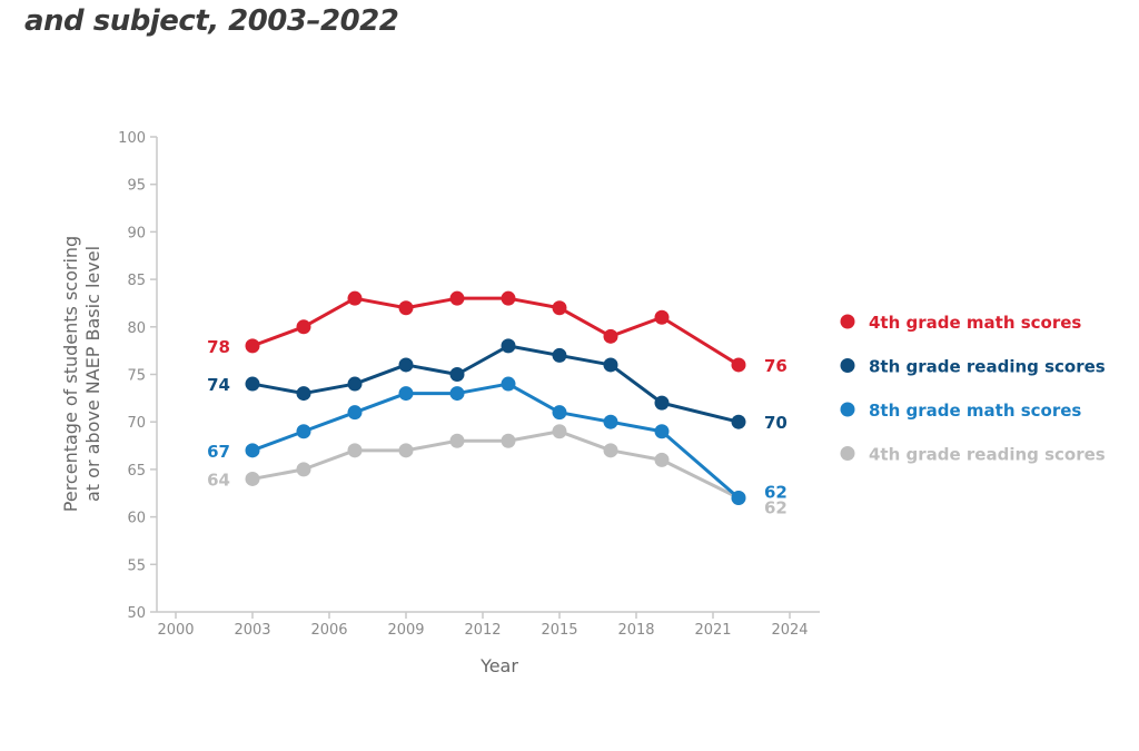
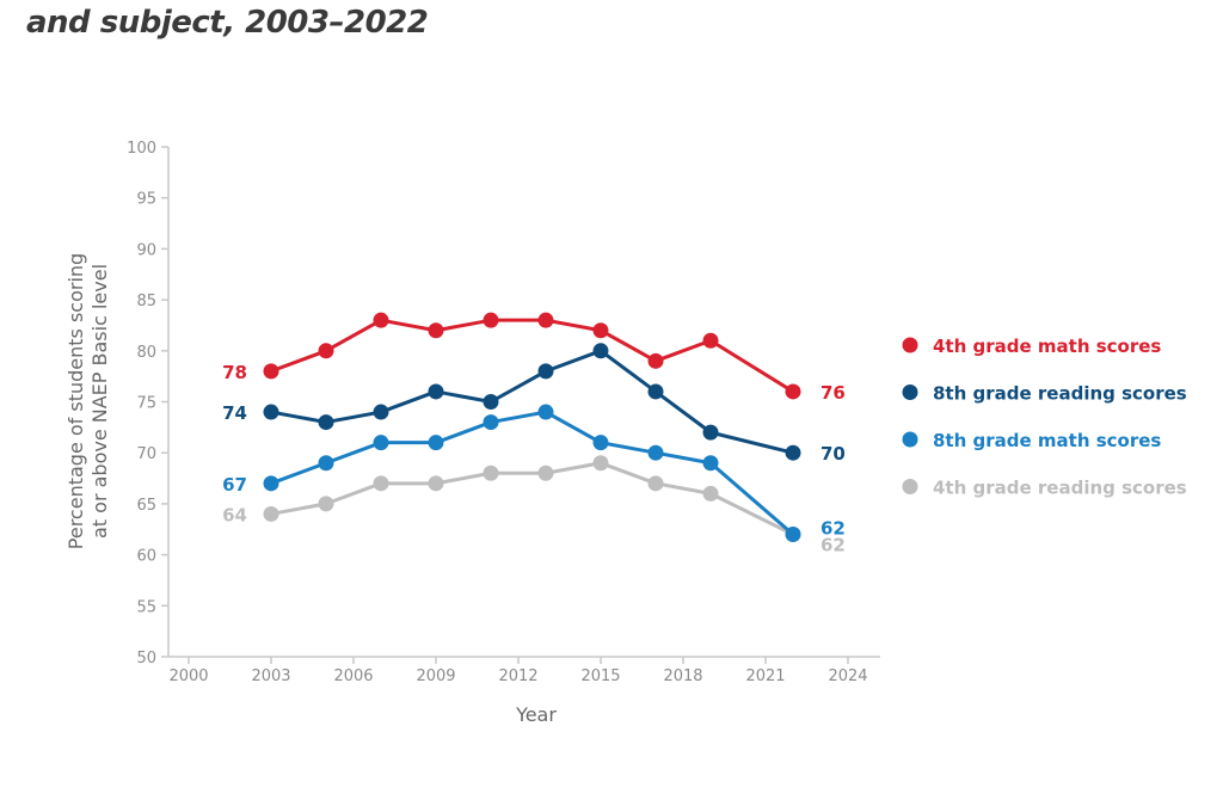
8th grade math scores/2009: 73 -> 71
8th grade reading scores/2015: 77 -> 80
